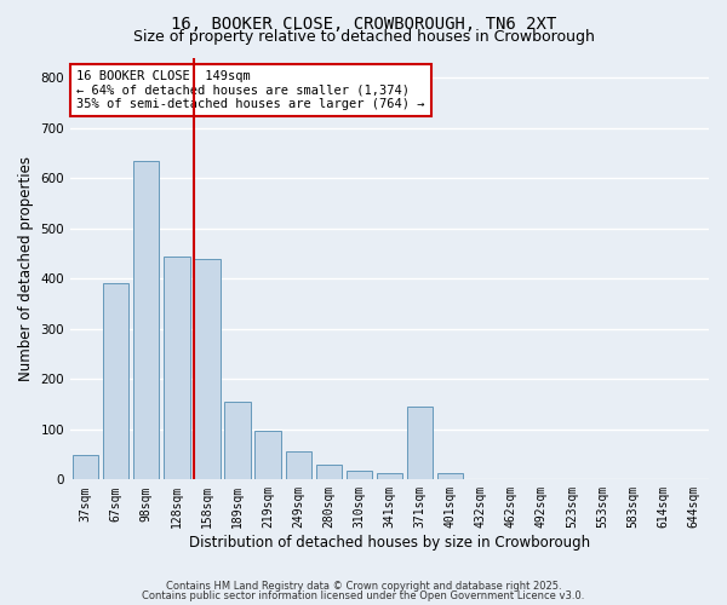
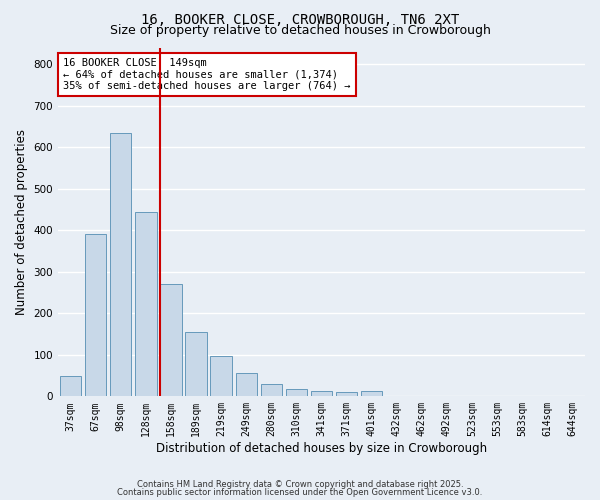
158sqm: 440 -> 270
371sqm: 145 -> 10
